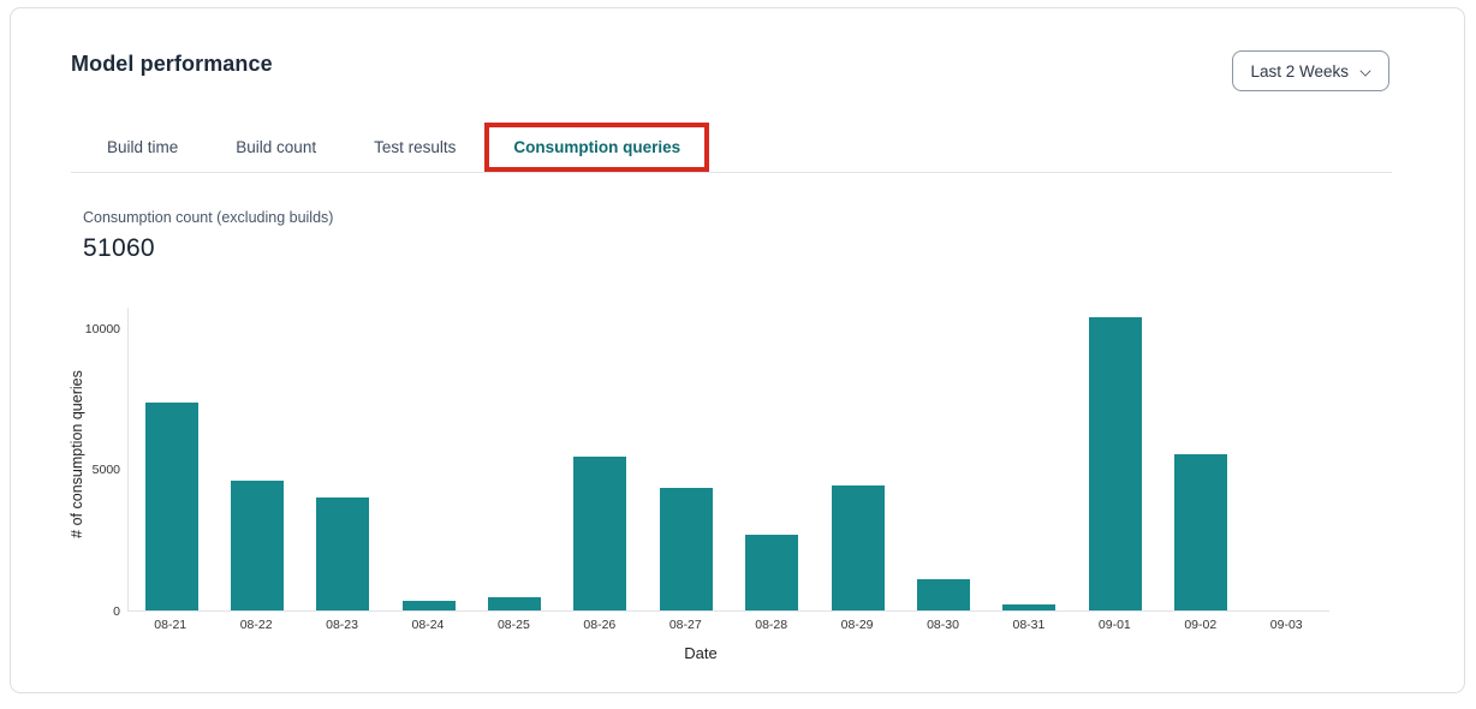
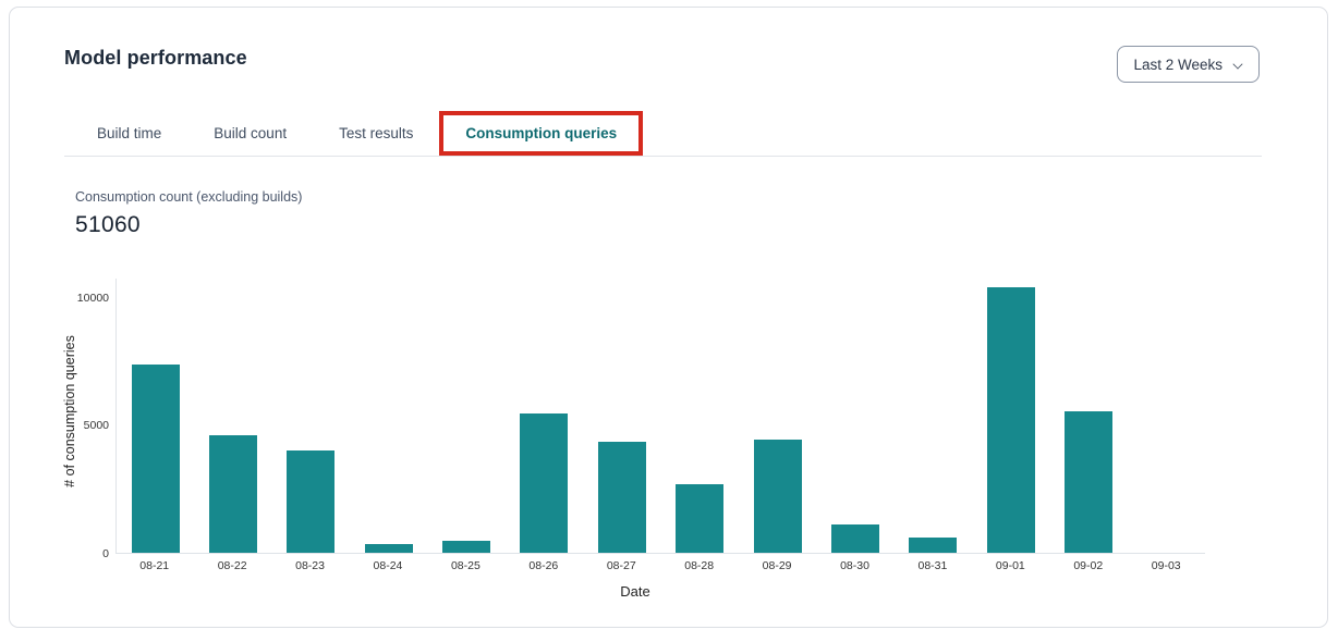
08-31: 200 -> 600
